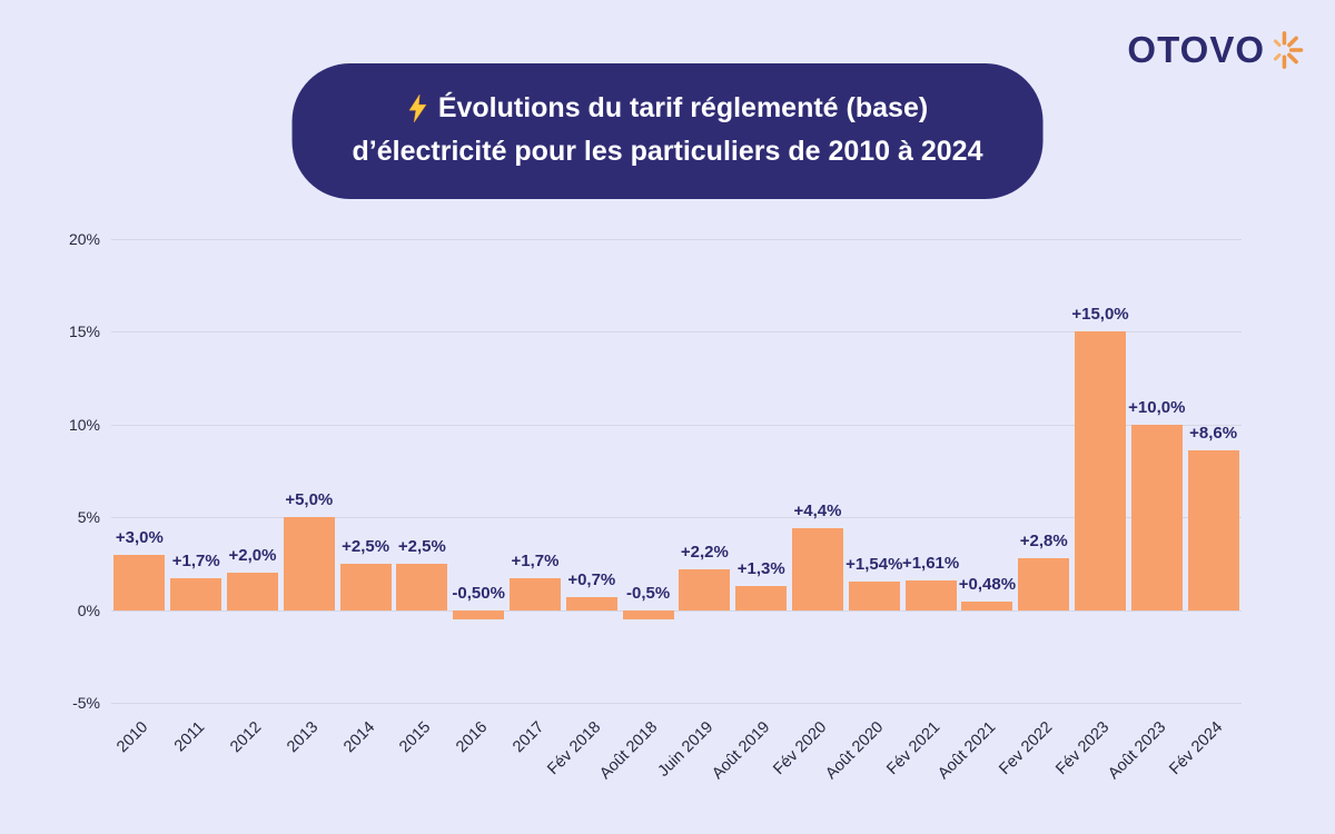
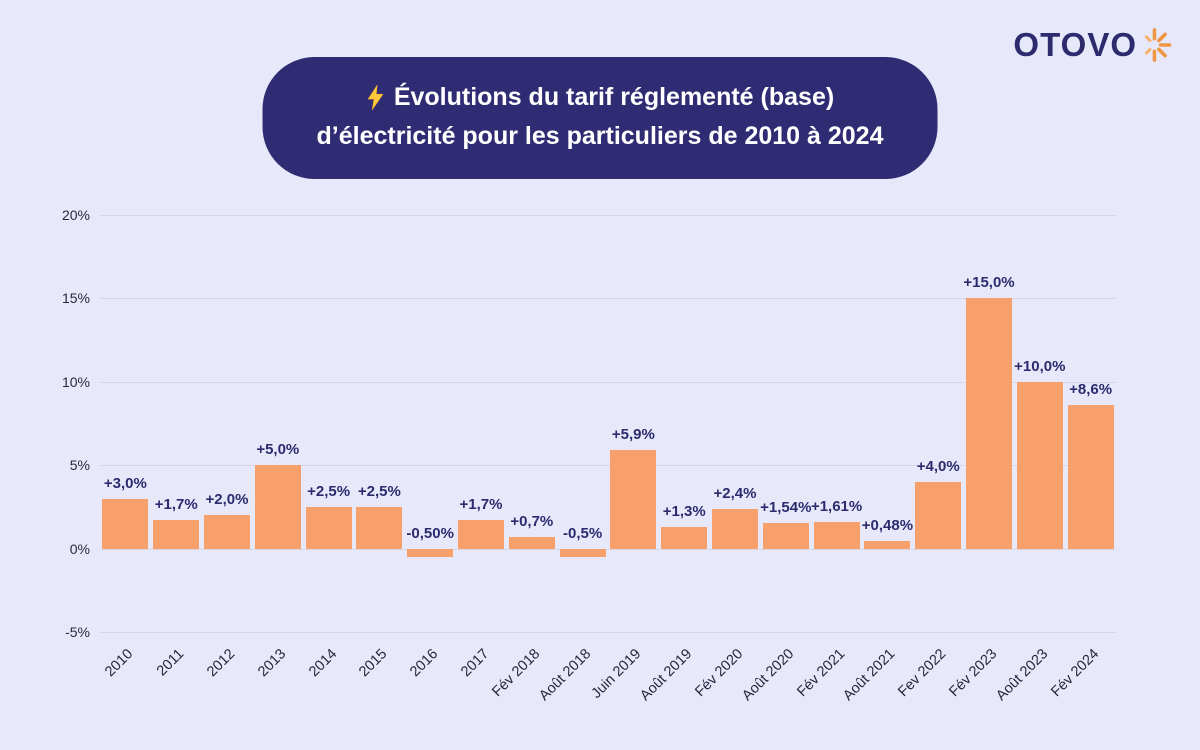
Juin 2019: +2,2% -> +5,9%
Fév 2020: +4,4% -> +2,4%
Fev 2022: +2,8% -> +4,0%
